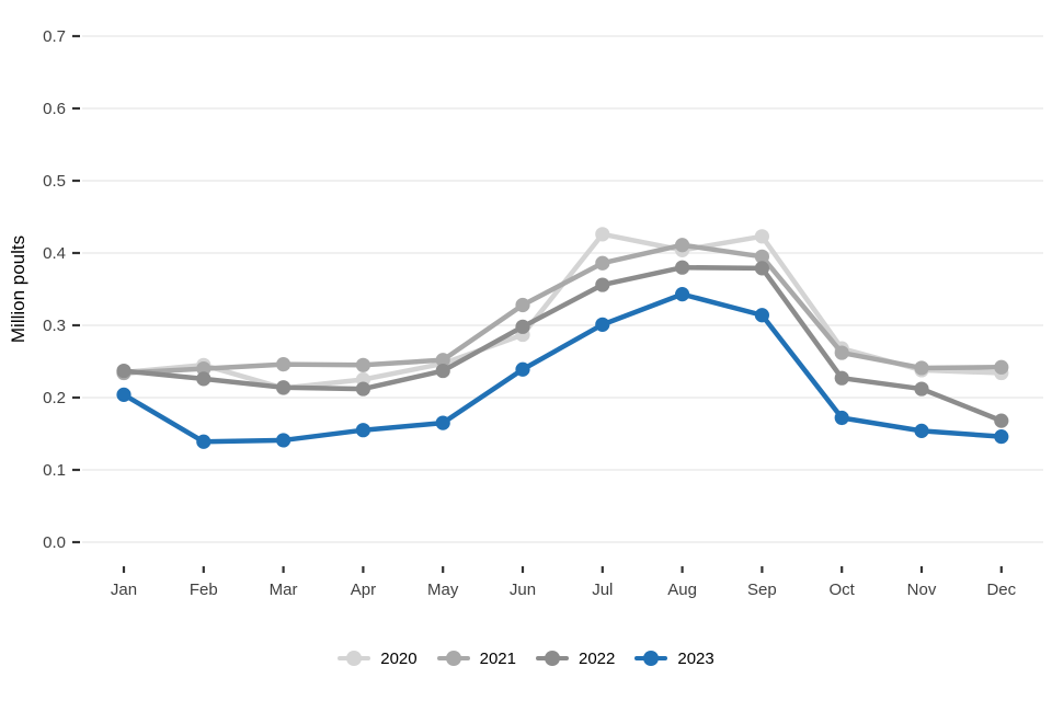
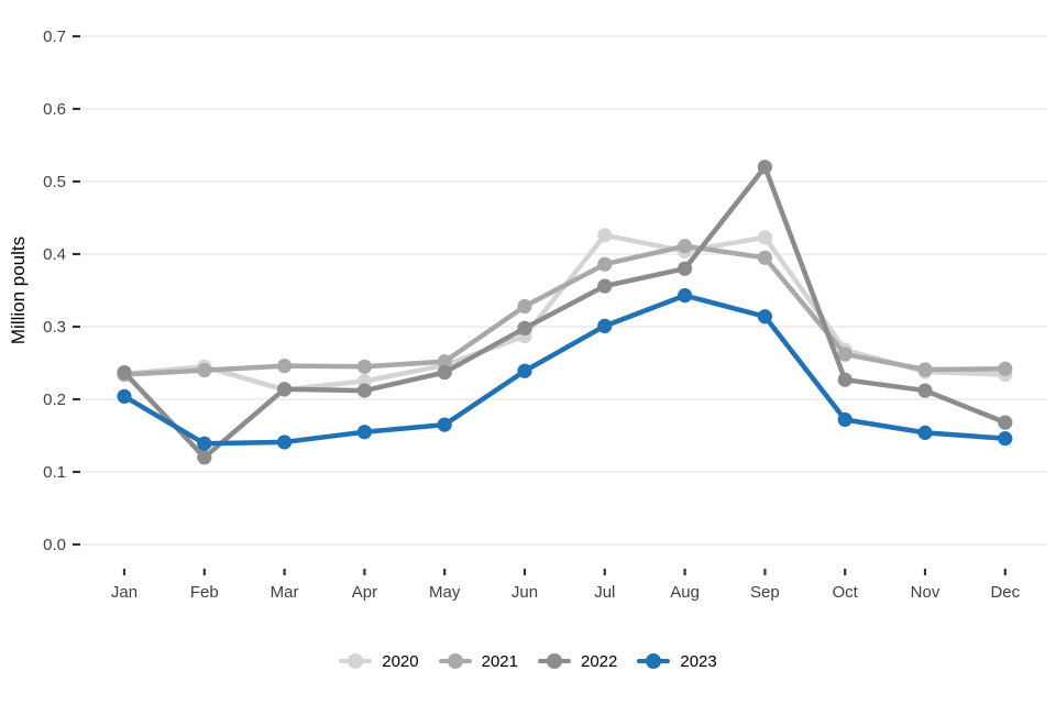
2022/Feb: 0.23 -> 0.12
2022/Sep: 0.38 -> 0.52
